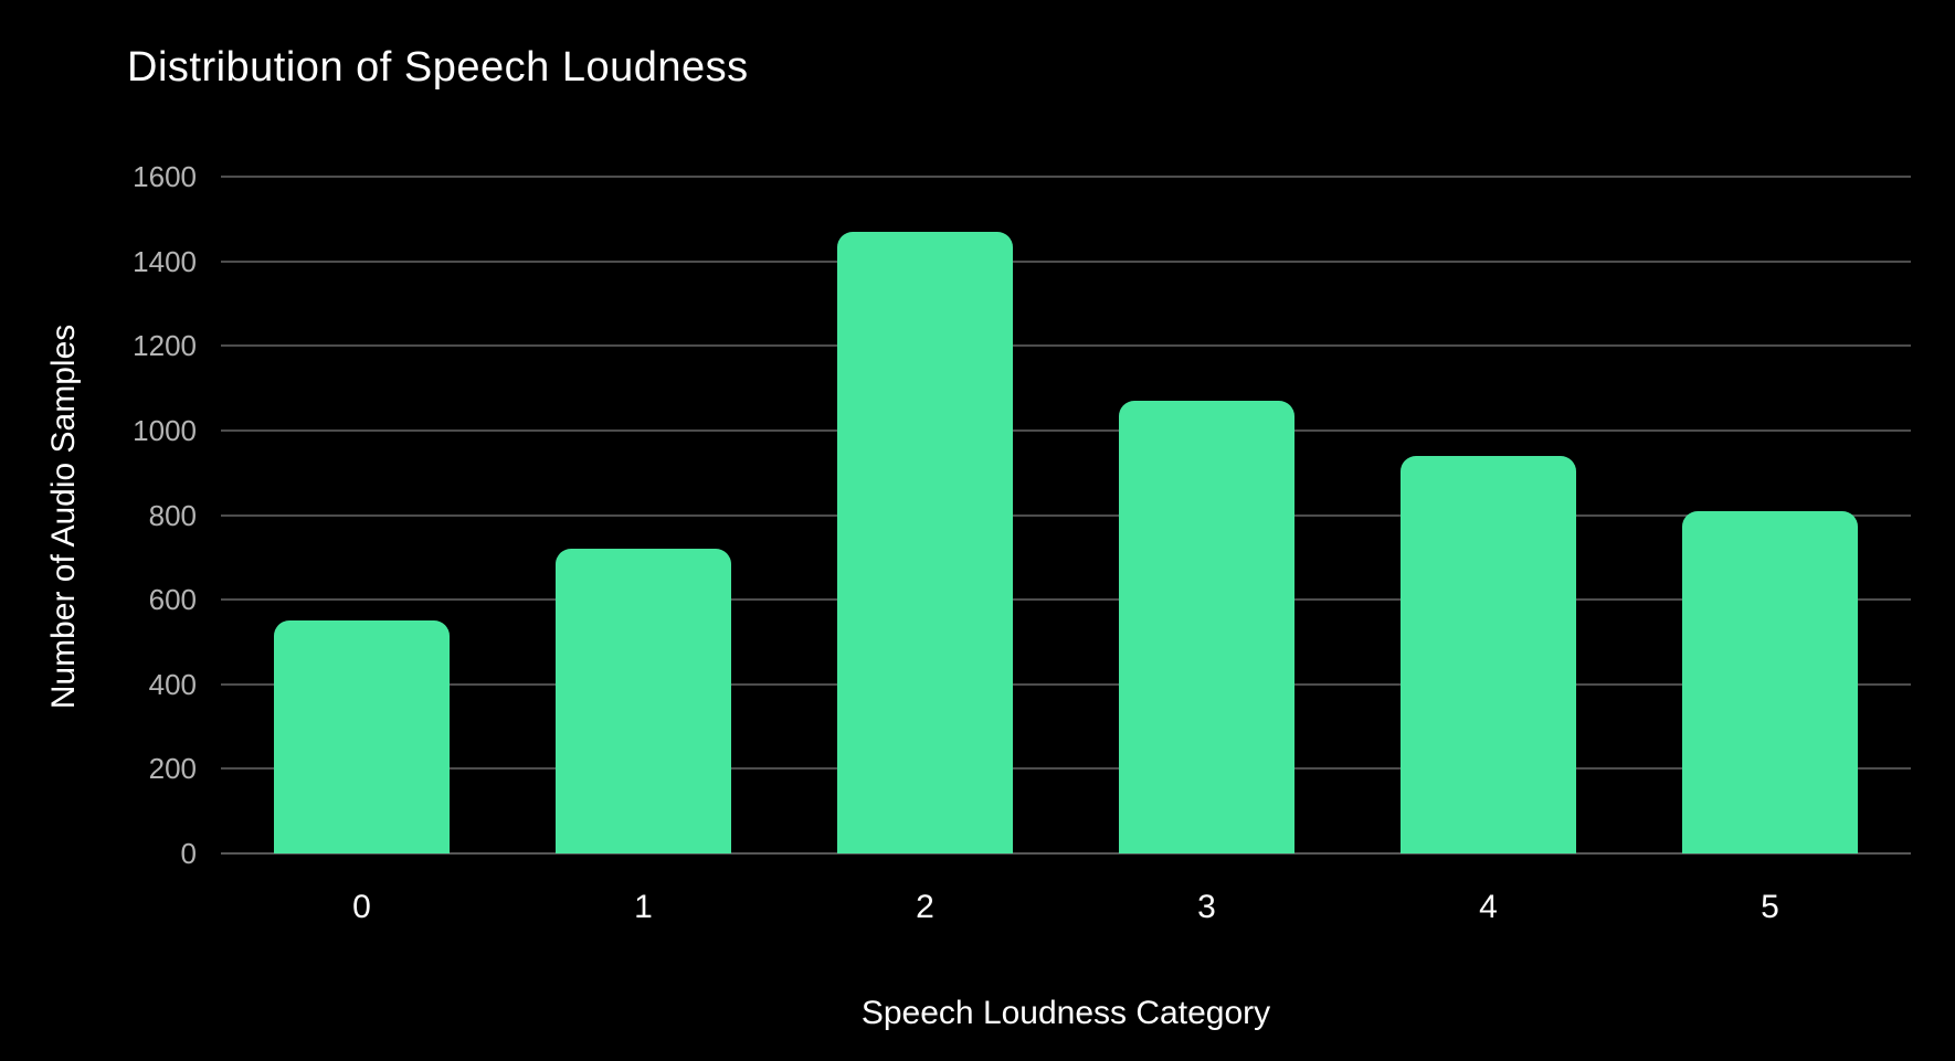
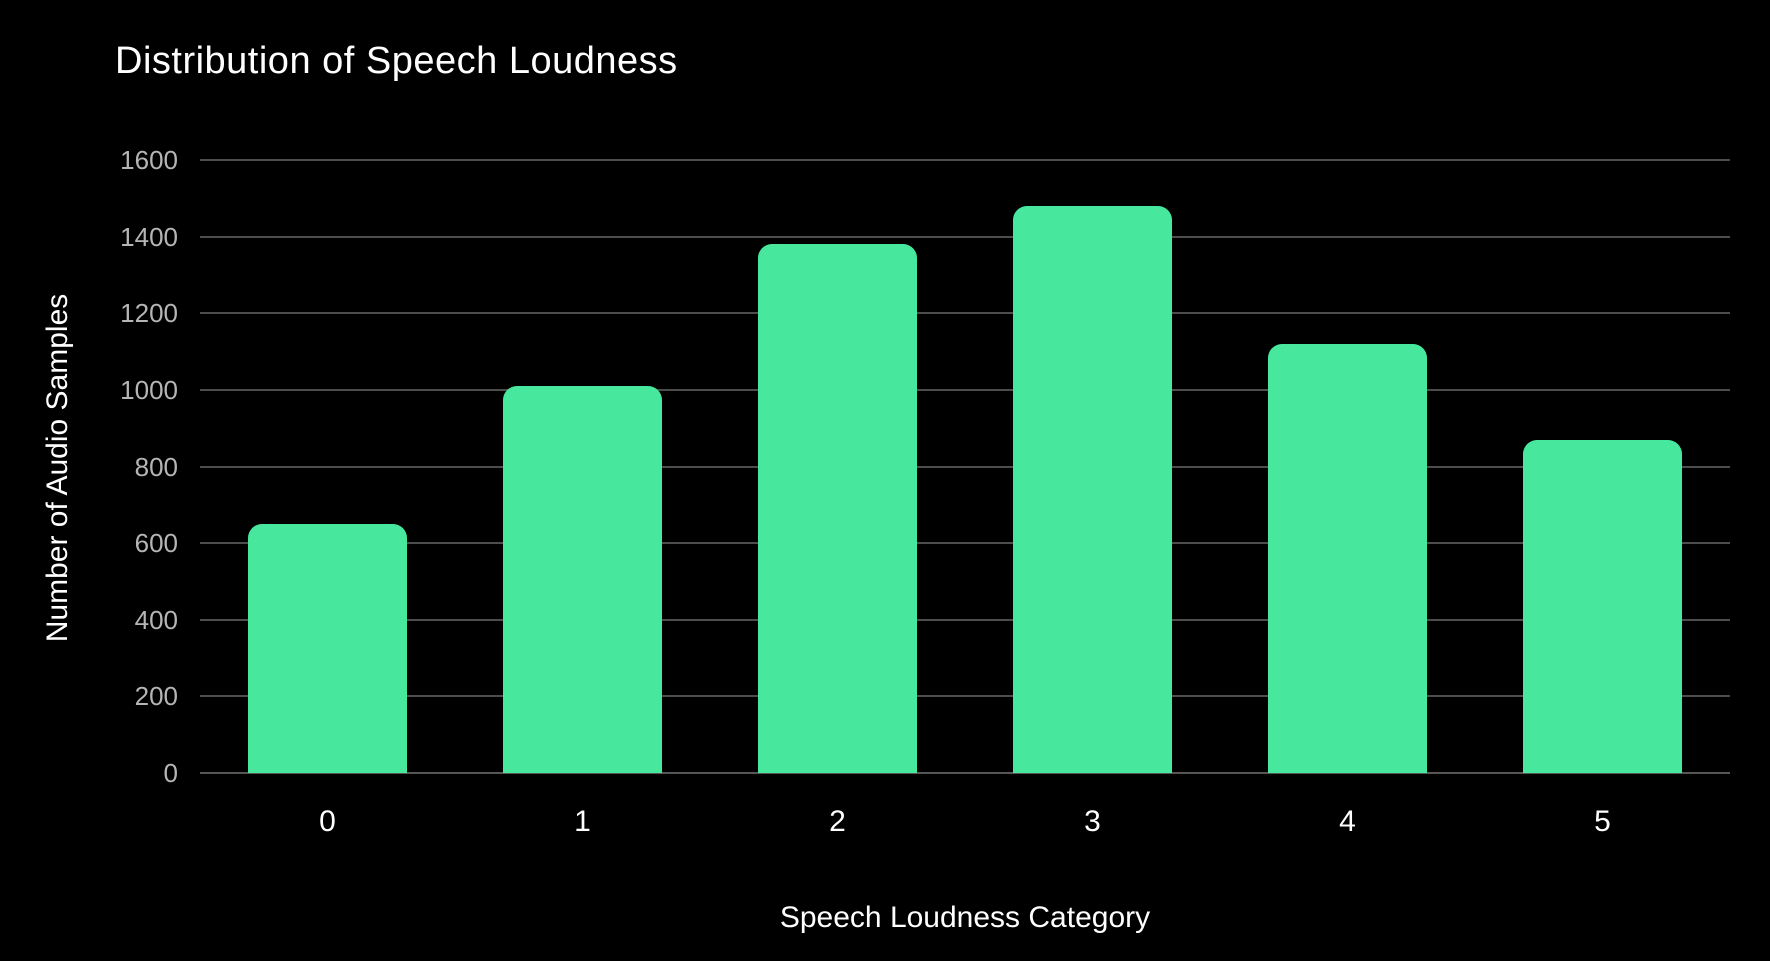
0: 550 -> 650
1: 720 -> 1010
2: 1470 -> 1380
3: 1070 -> 1480
4: 940 -> 1120
5: 810 -> 870
